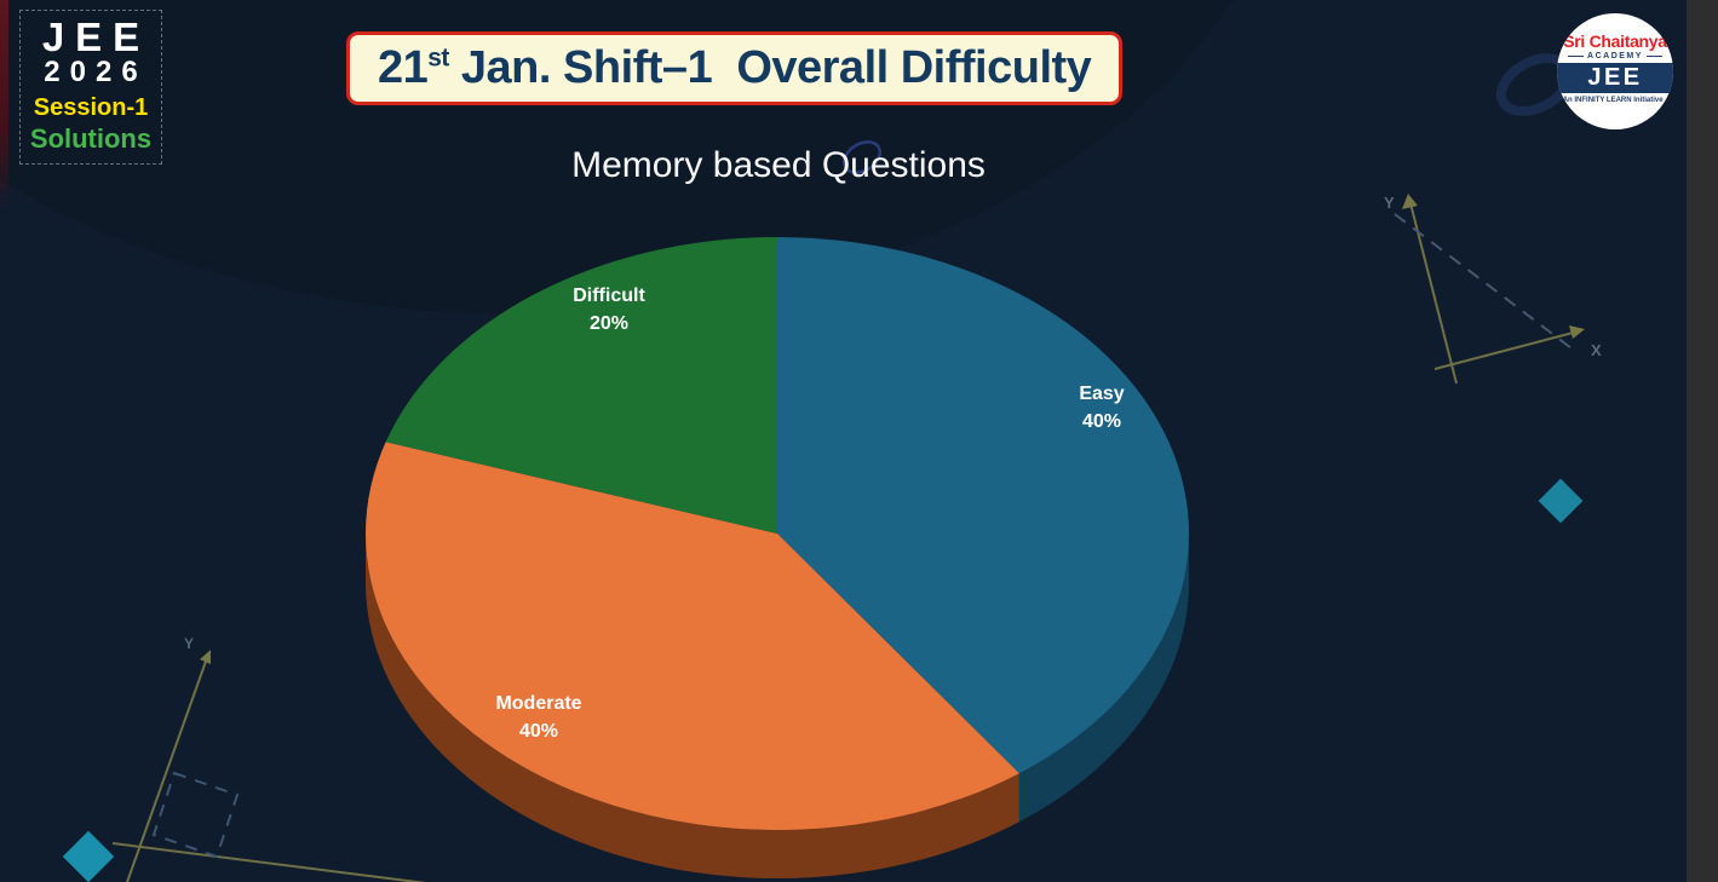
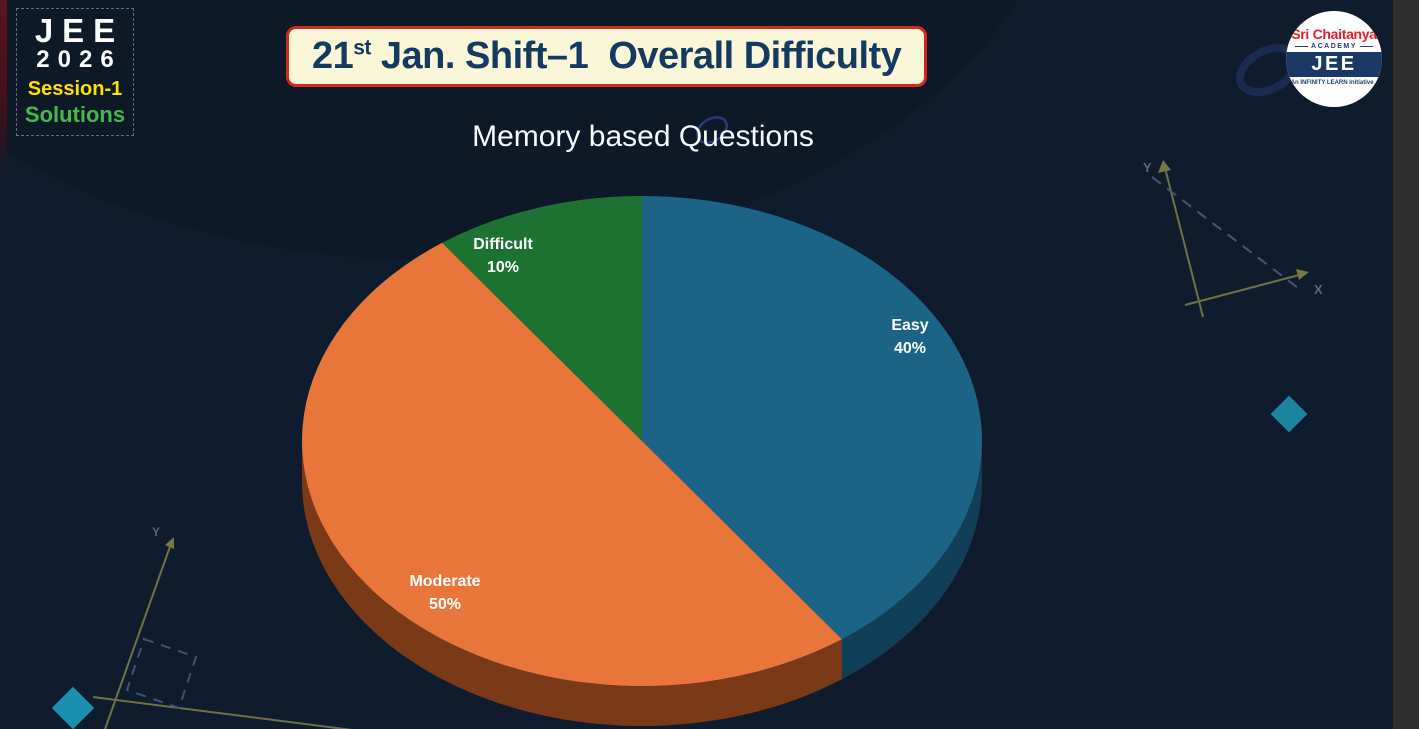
Moderate: 40% -> 50%
Difficult: 20% -> 10%
